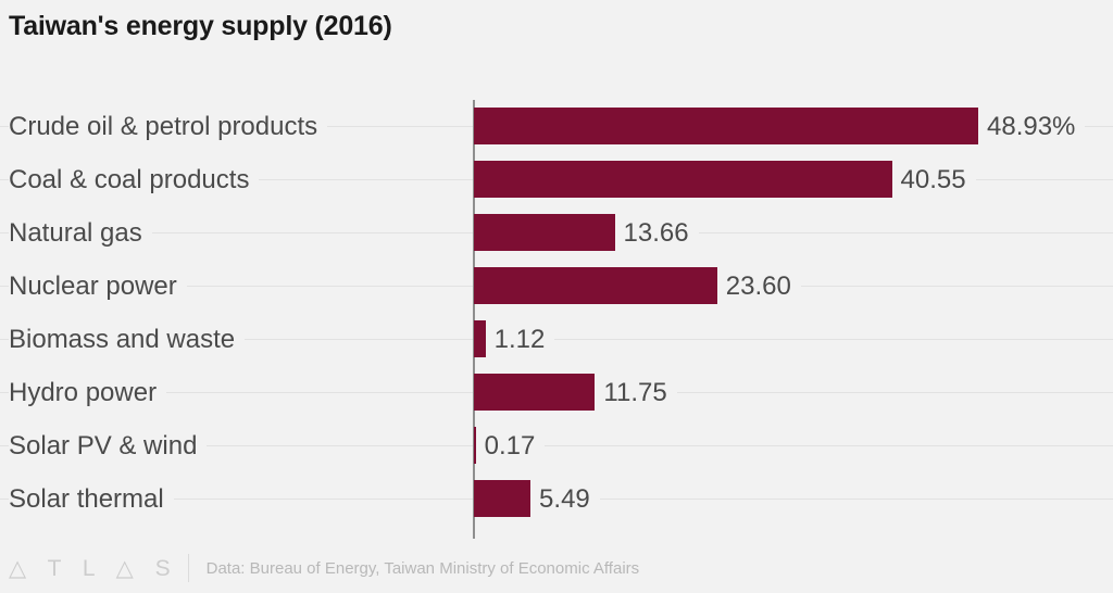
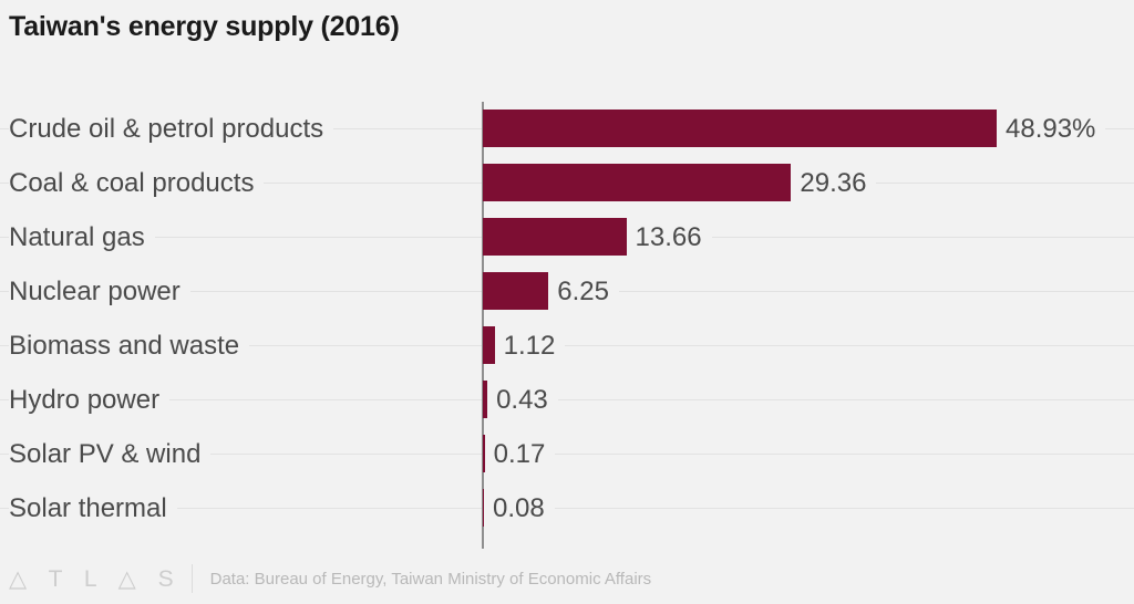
Coal & coal products: 40.55 -> 29.36
Nuclear power: 23.60 -> 6.25
Hydro power: 11.75 -> 0.43
Solar thermal: 5.49 -> 0.08
